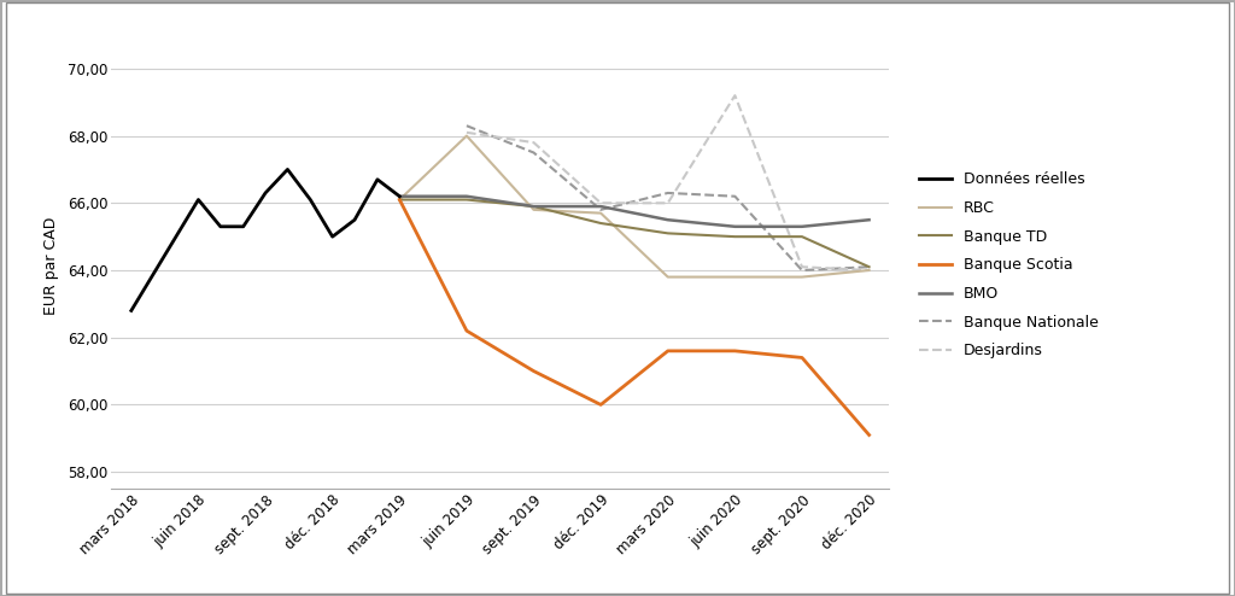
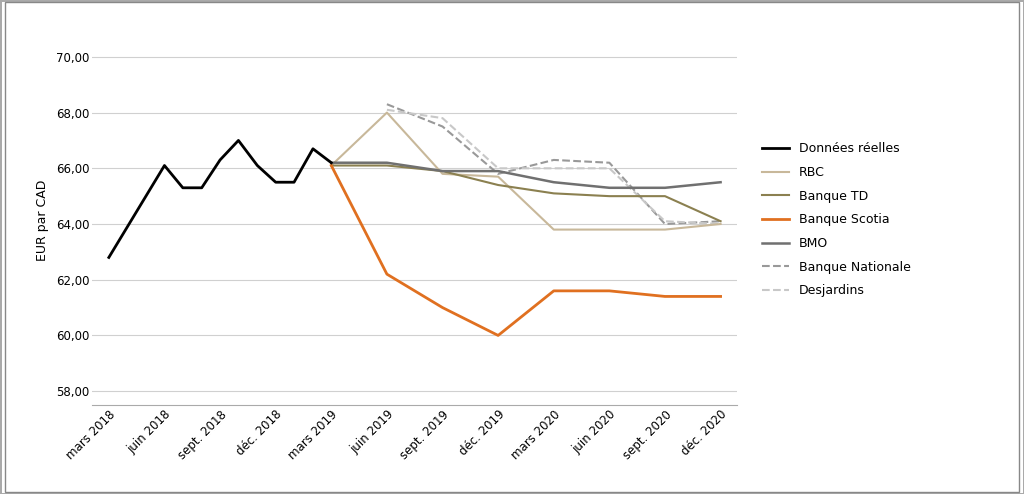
Données réelles/déc. 2018: 65,0 -> 65,5
Desjardins/juin 2020: 69,2 -> 66,0
Banque Scotia/déc. 2020: 59,1 -> 61,4
